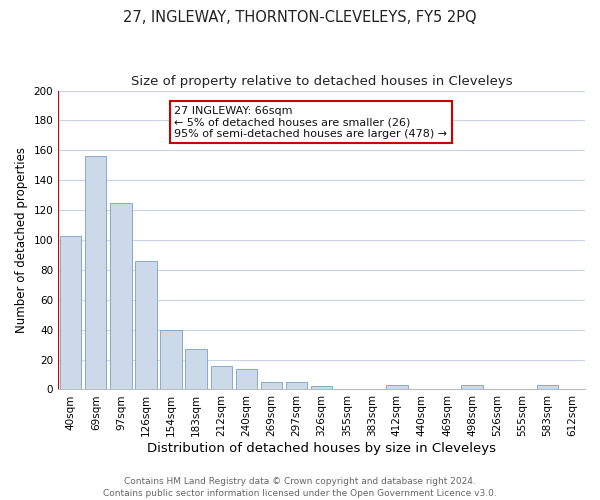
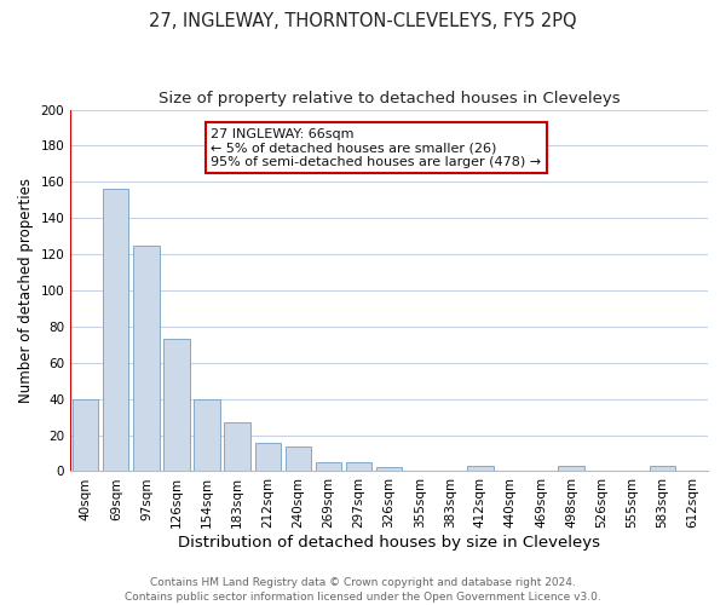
40sqm: 103 -> 40
126sqm: 86 -> 73
